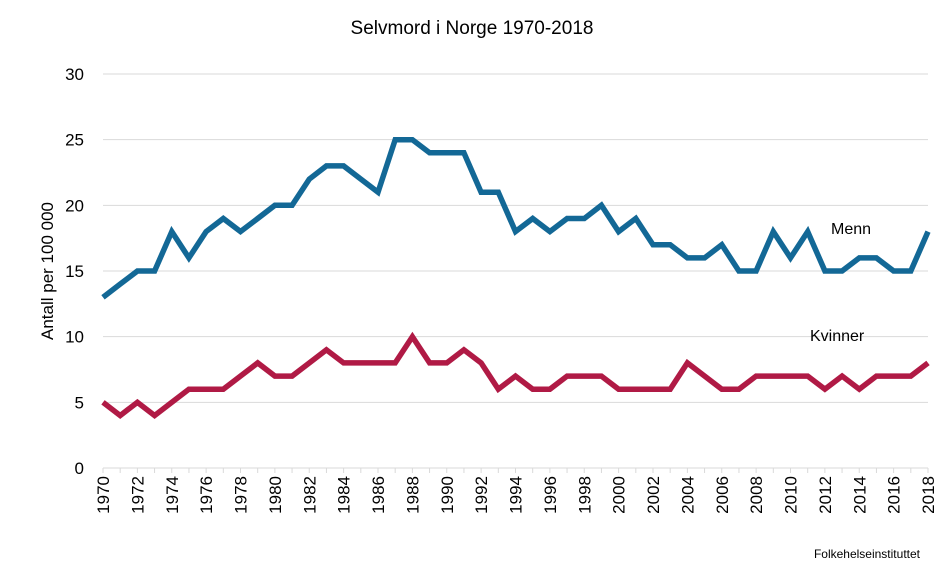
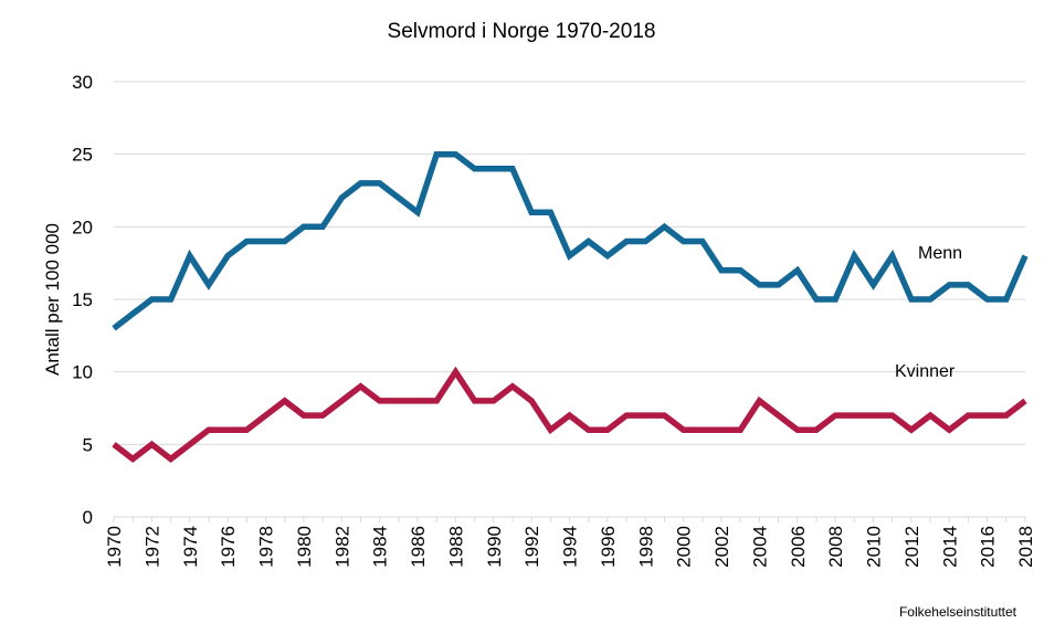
Menn/1978: 18 -> 19
Menn/2000: 18 -> 19
